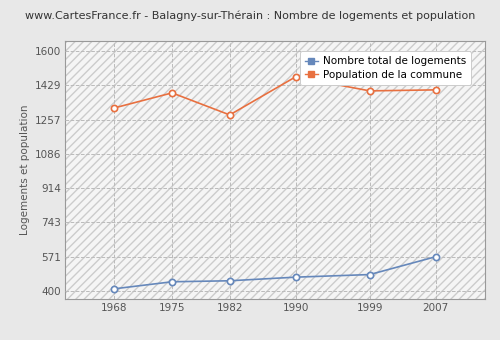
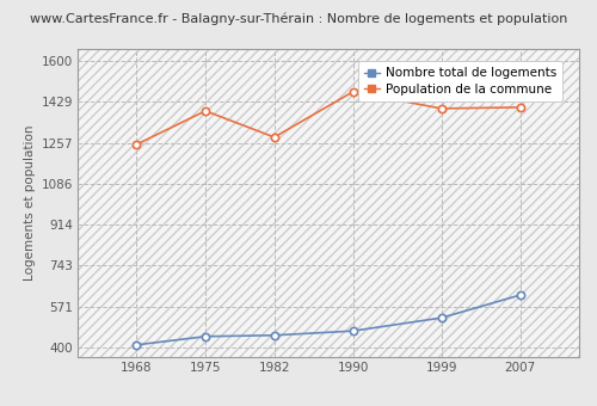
Population de la commune/1968: 1315 -> 1250
Nombre total de logements/1999: 483 -> 525
Nombre total de logements/2007: 572 -> 620
